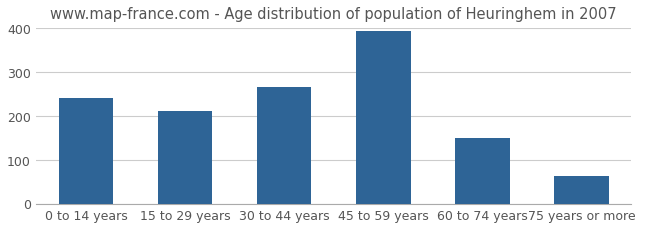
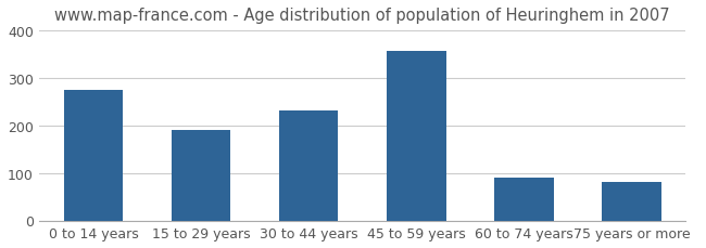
0 to 14 years: 240 -> 275
15 to 29 years: 210 -> 190
30 to 44 years: 265 -> 230
45 to 59 years: 393 -> 355
60 to 74 years: 148 -> 90
75 years or more: 62 -> 80
